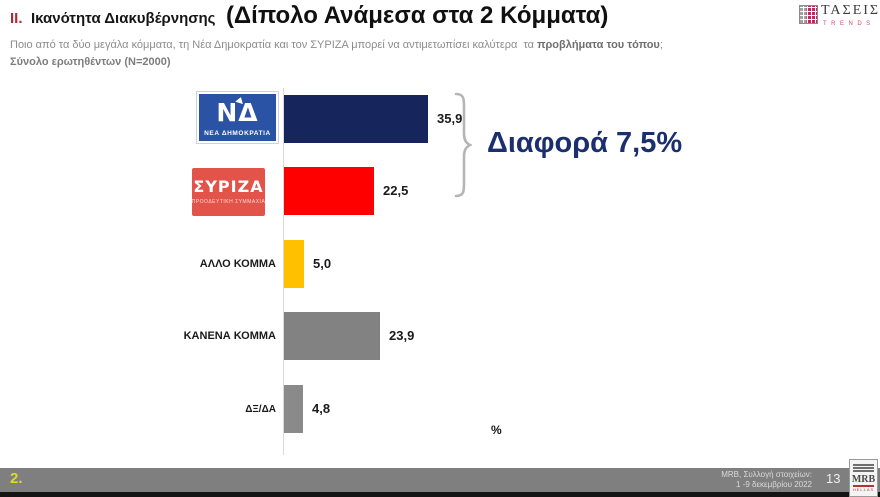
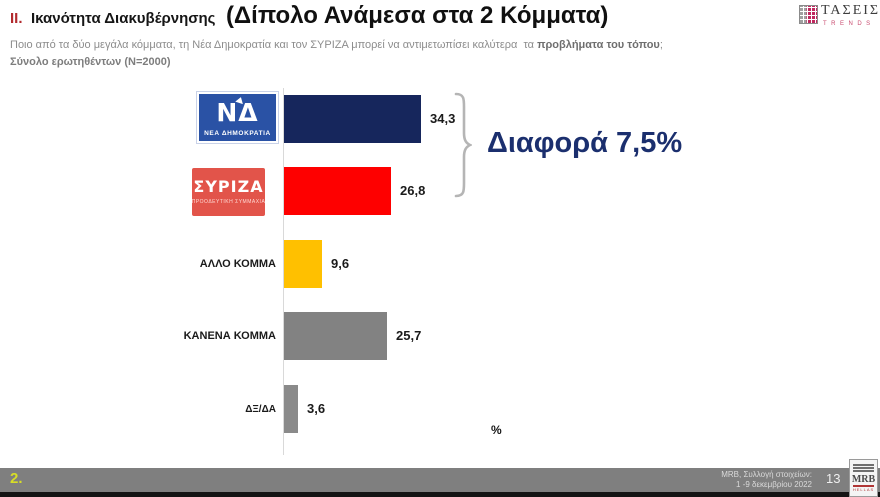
ΝΕΑ ΔΗΜΟΚΡΑΤΙΑ: 35,9 -> 34,3
ΣΥΡΙΖΑ: 22,5 -> 26,8
ΑΛΛΟ ΚΟΜΜΑ: 5,0 -> 9,6
ΚΑΝΕΝΑ ΚΟΜΜΑ: 23,9 -> 25,7
ΔΞ/ΔΑ: 4,8 -> 3,6
